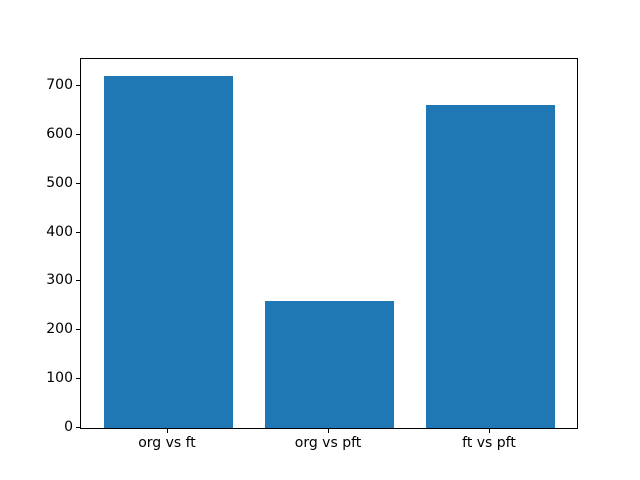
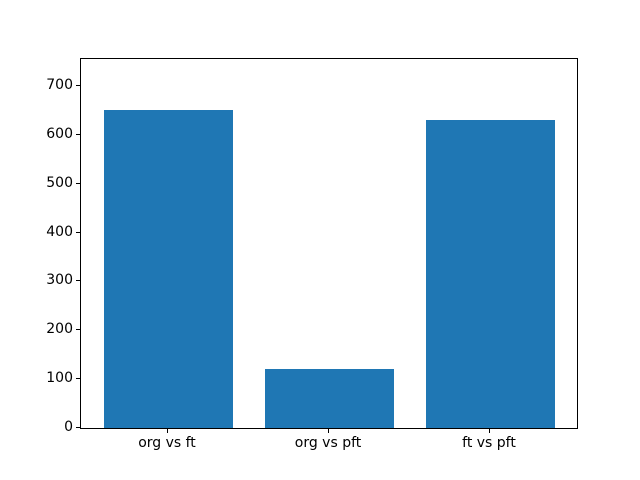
org vs ft: 720 -> 650
org vs pft: 260 -> 120
ft vs pft: 660 -> 630
